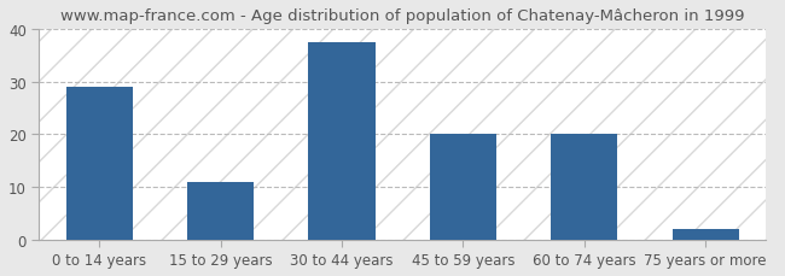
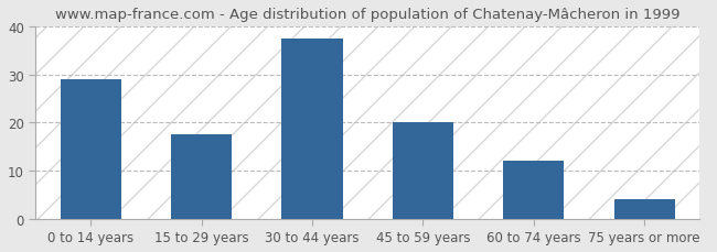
15 to 29 years: 11.0 -> 17.5
60 to 74 years: 20.0 -> 12.0
75 years or more: 2.0 -> 4.0
